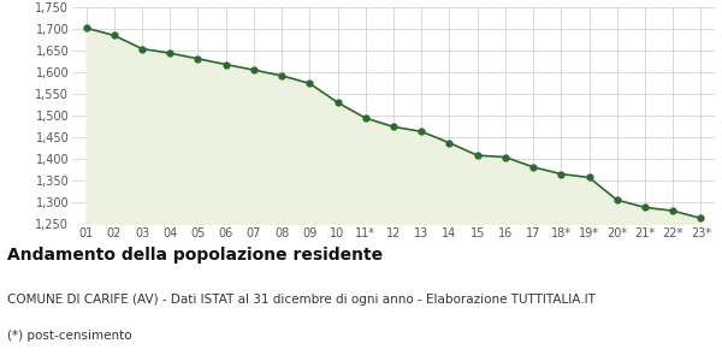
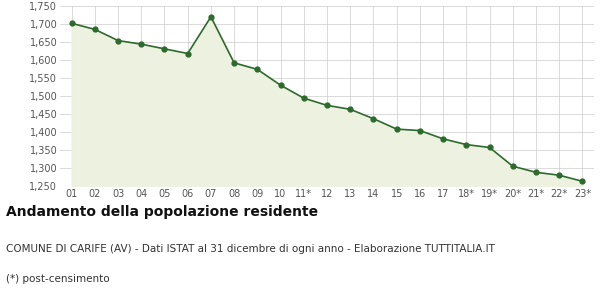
07: 1,605 -> 1,720
